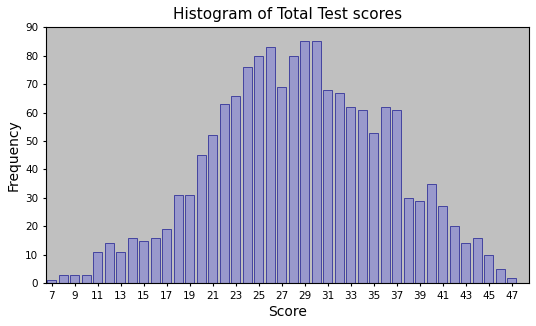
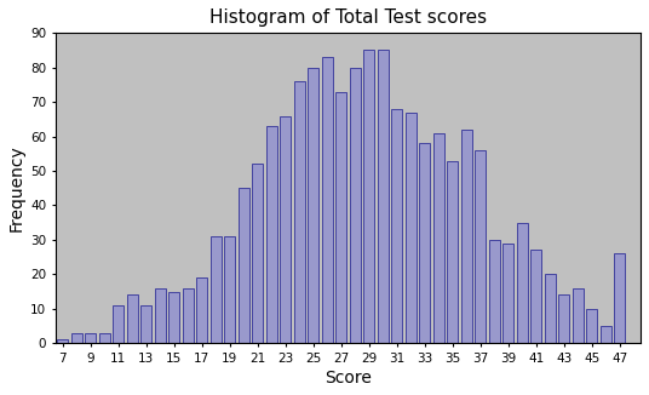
27: 69 -> 73
33: 62 -> 58
37: 61 -> 56
47: 2 -> 26
